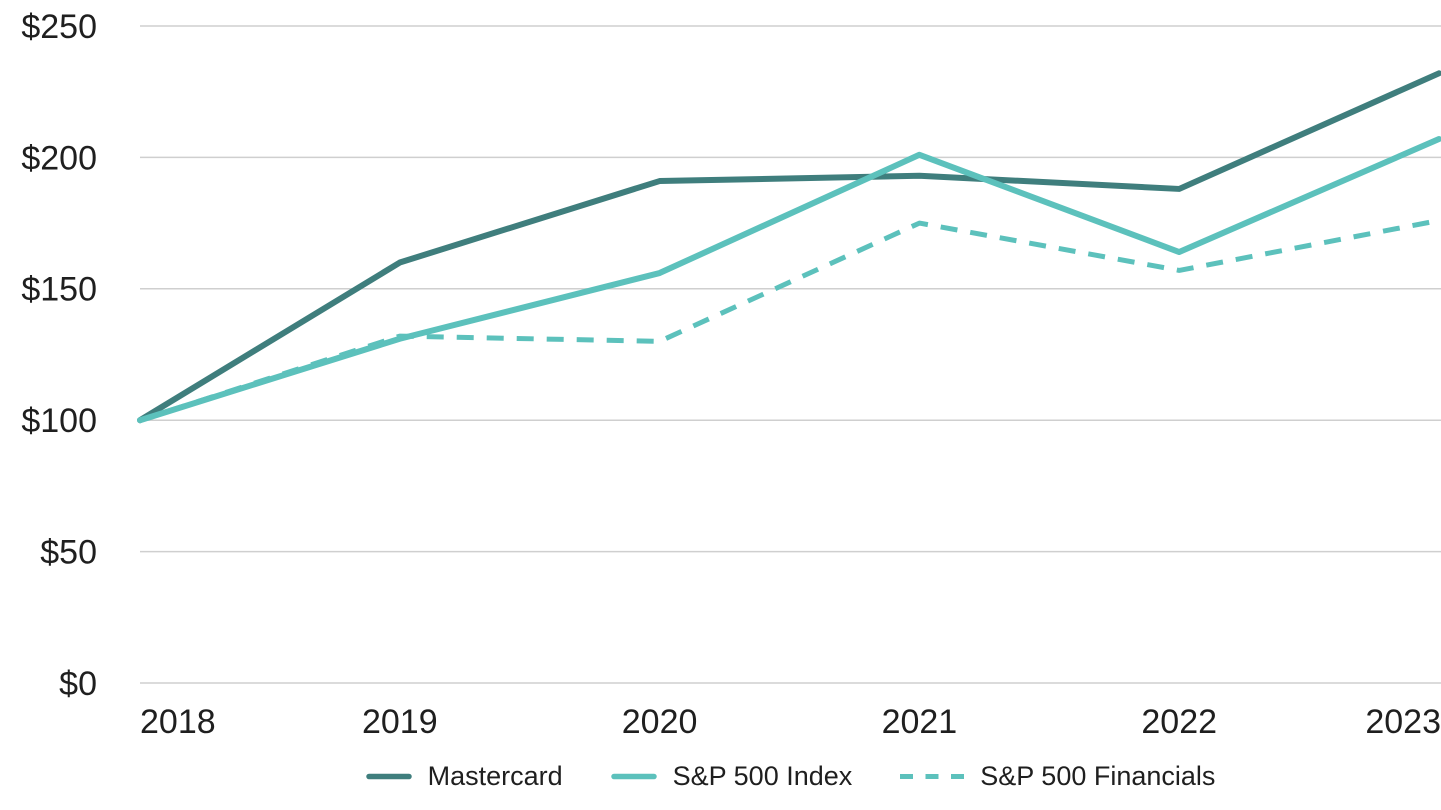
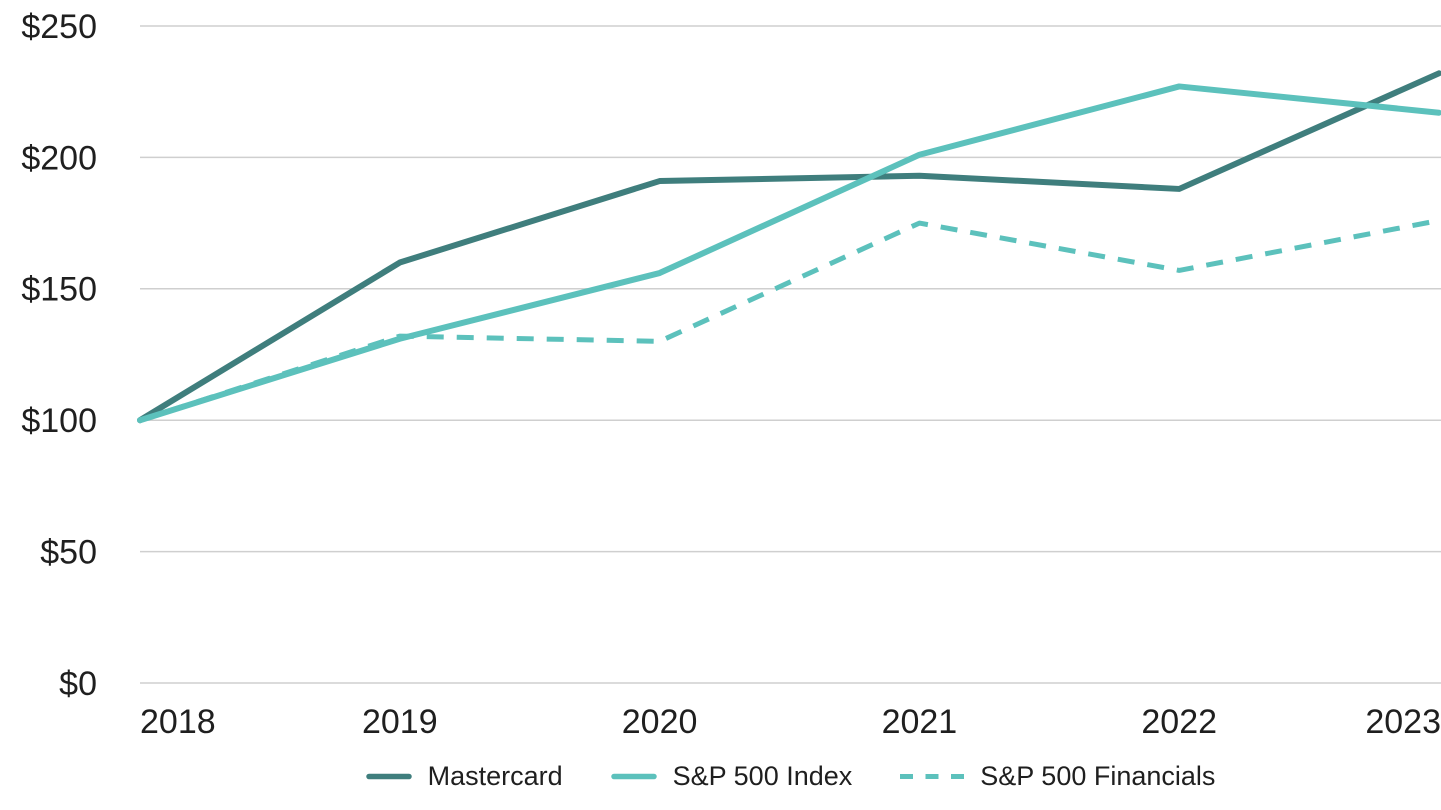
S&P 500 Index/2022: $164 -> $227
S&P 500 Index/2023: $207 -> $217
